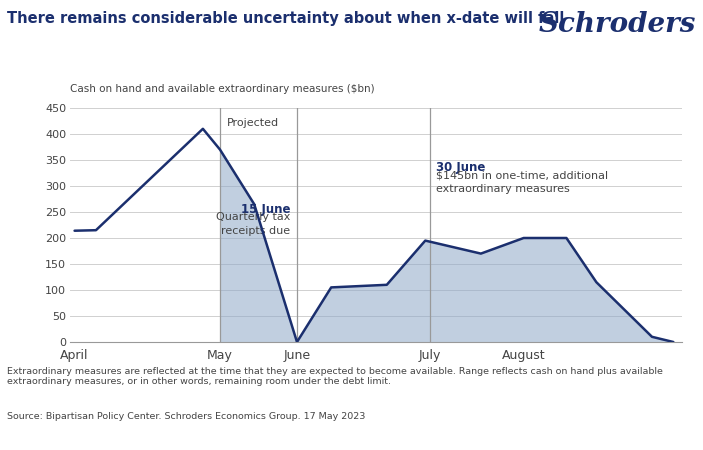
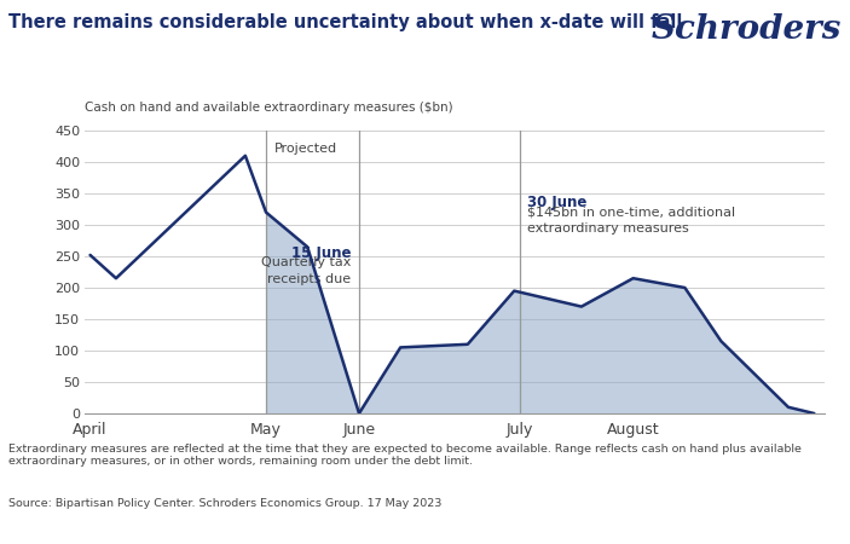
April: 214 -> 252
May: 370 -> 320
August: 200 -> 215
